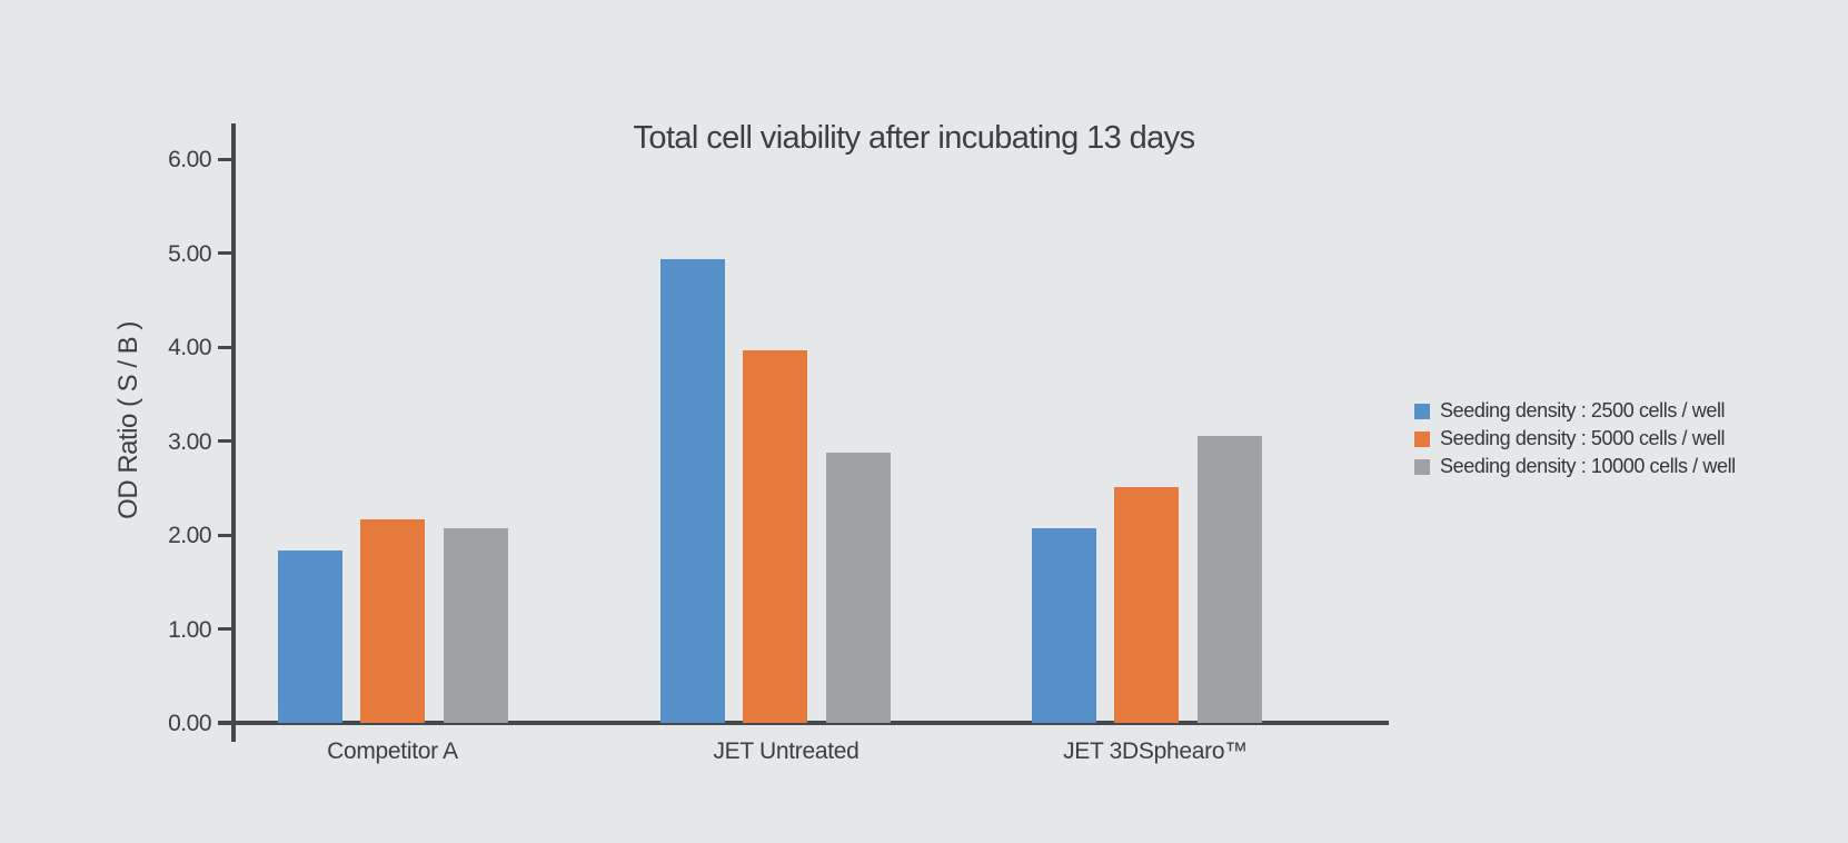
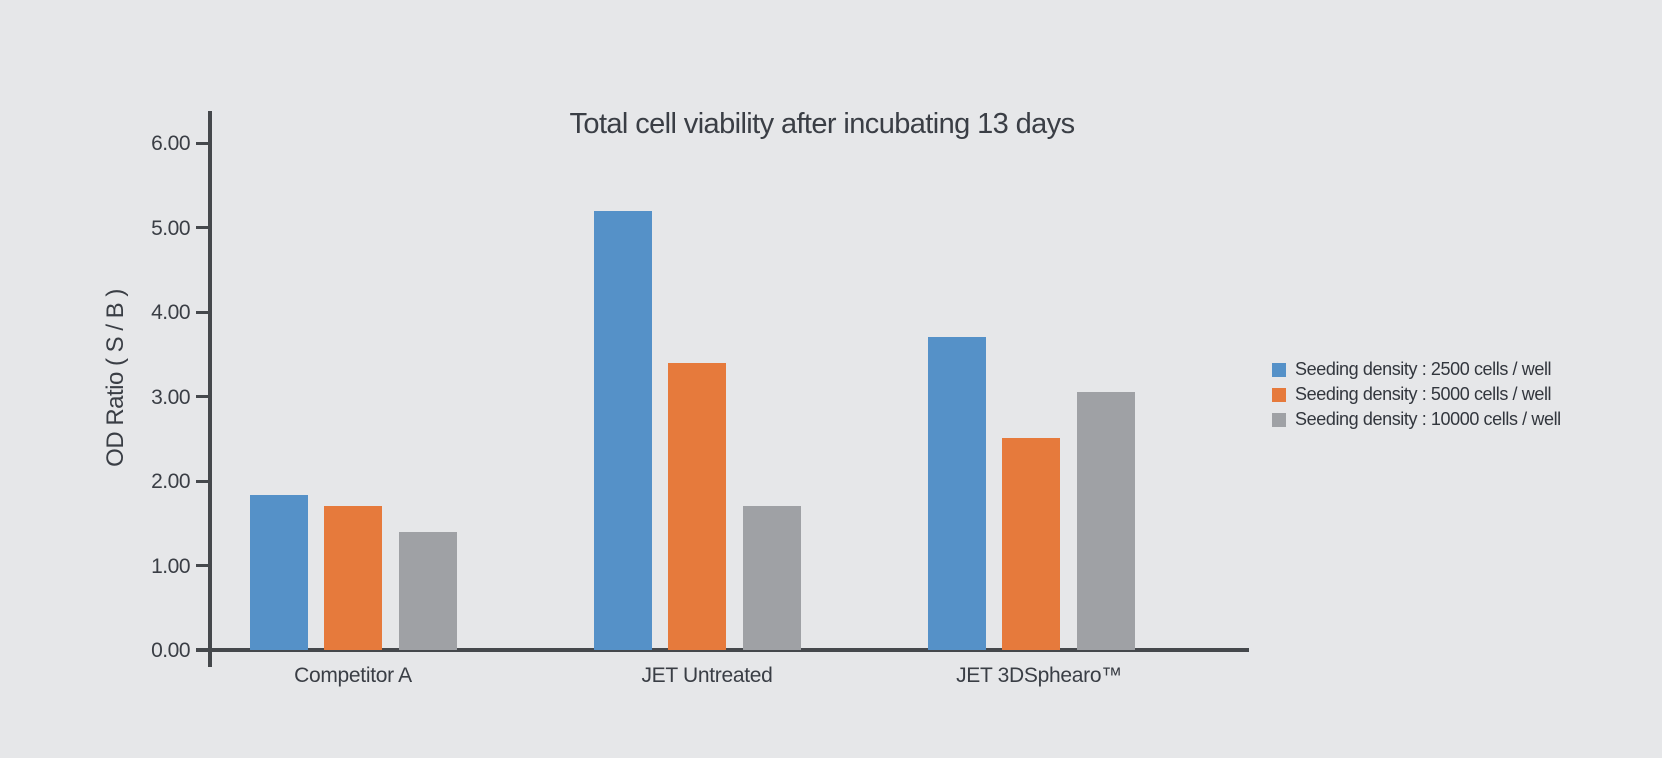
Seeding density : 5000 cells / well/Competitor A: 2.2 -> 1.7
Seeding density : 10000 cells / well/Competitor A: 2.1 -> 1.4
Seeding density : 2500 cells / well/JET Untreated: 4.9 -> 5.2
Seeding density : 5000 cells / well/JET Untreated: 4.0 -> 3.4
Seeding density : 10000 cells / well/JET Untreated: 2.9 -> 1.7
Seeding density : 2500 cells / well/JET 3DSphearo™: 2.1 -> 3.7
